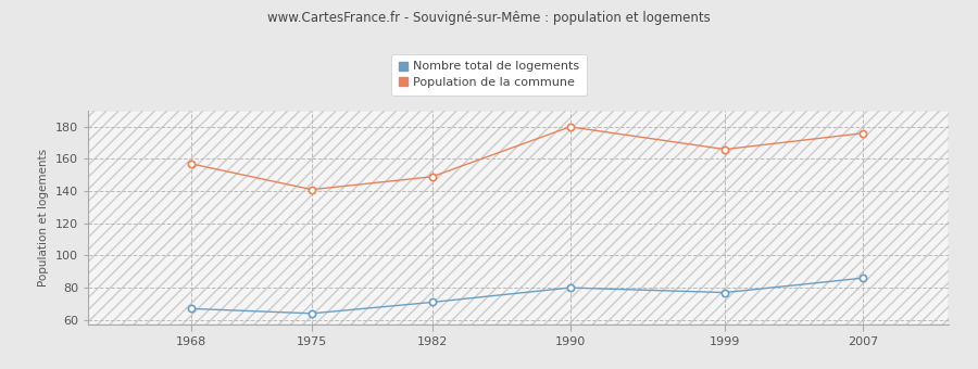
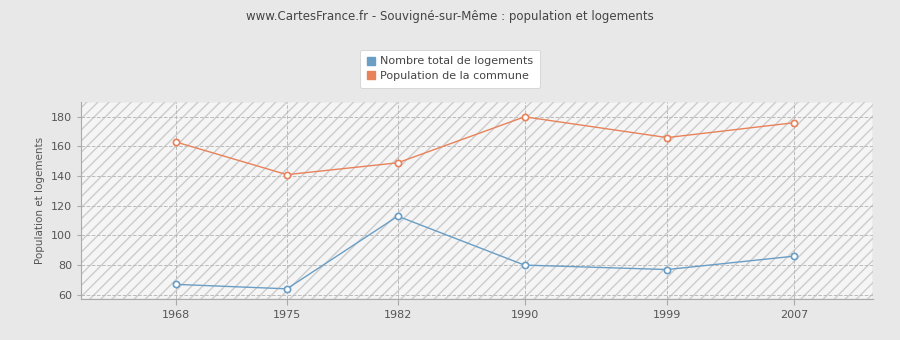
Population de la commune/1968: 157 -> 163
Nombre total de logements/1982: 71 -> 113
